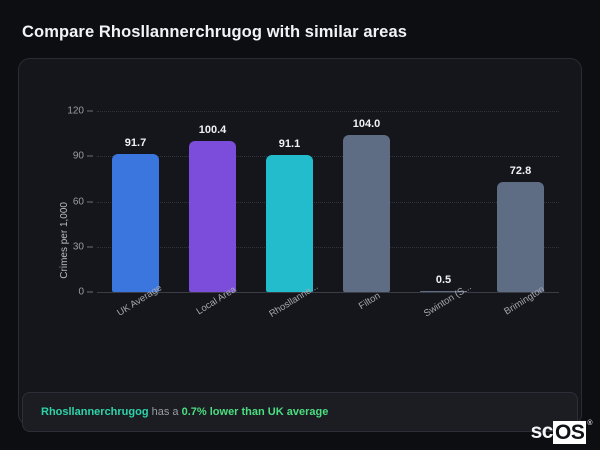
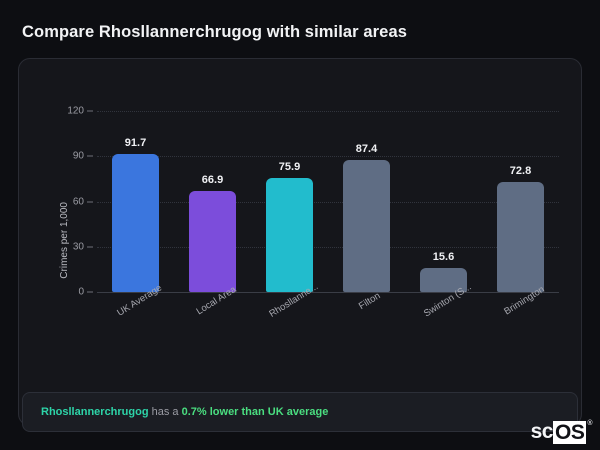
Local Area: 100.4 -> 66.9
Rhosllanne...: 91.1 -> 75.9
Filton: 104.0 -> 87.4
Swinton (S...: 0.5 -> 15.6
